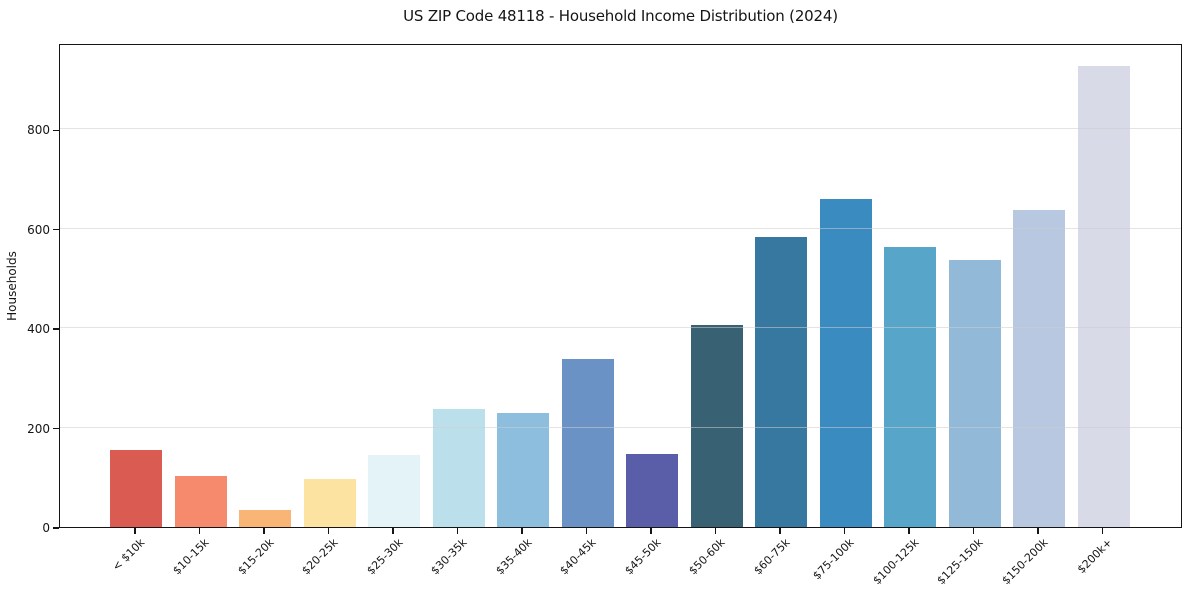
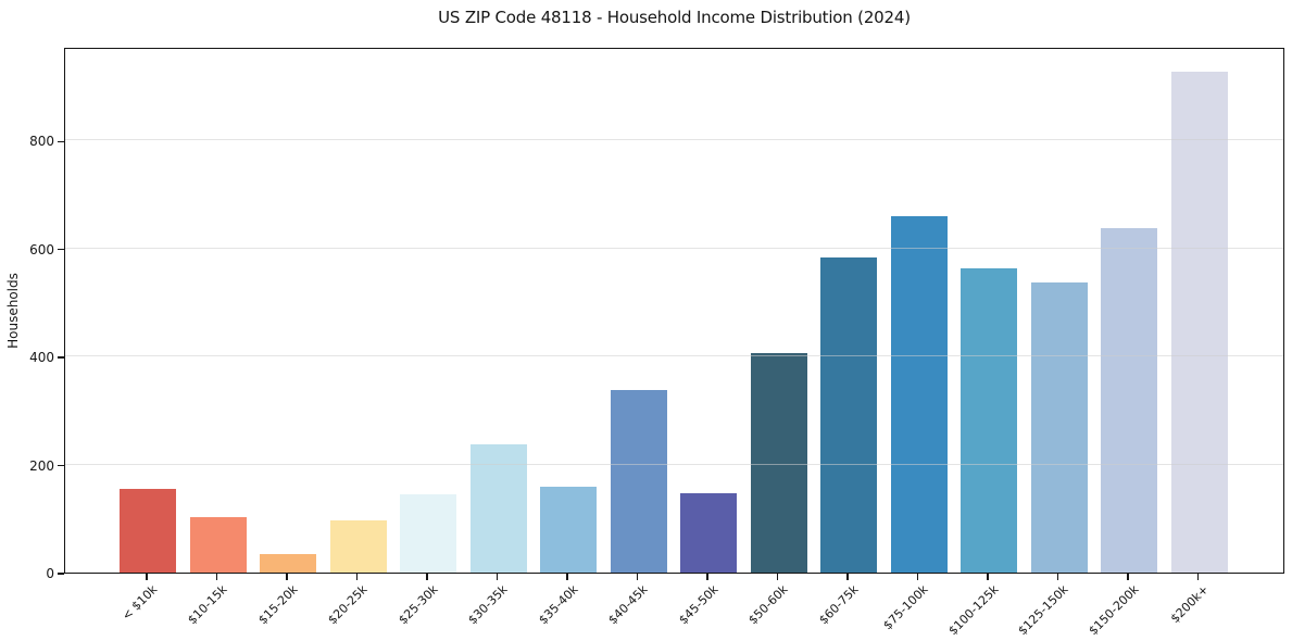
$35-40k: 230 -> 160
